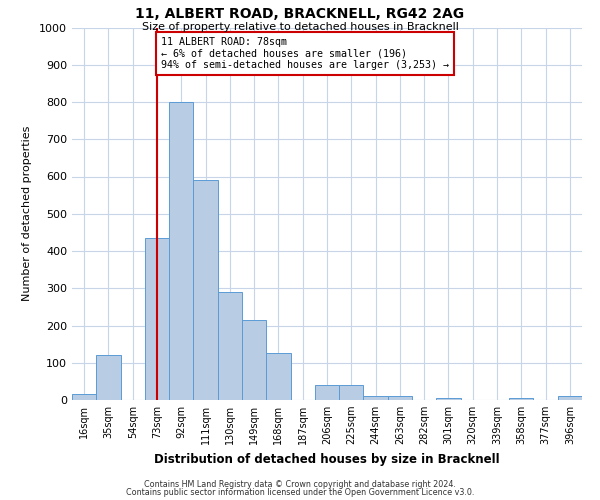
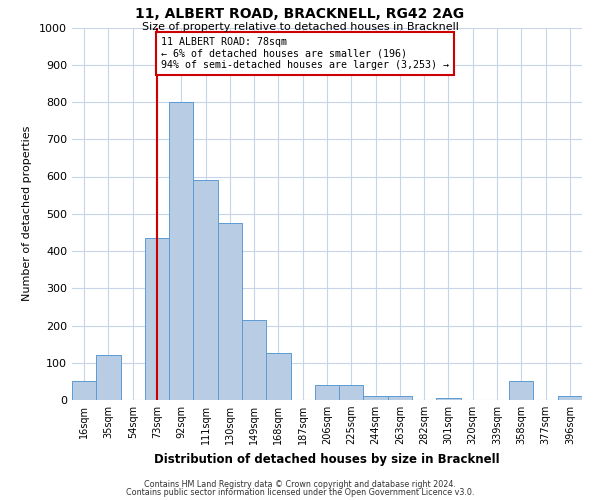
16sqm: 15 -> 50
130sqm: 290 -> 475
358sqm: 5 -> 50
